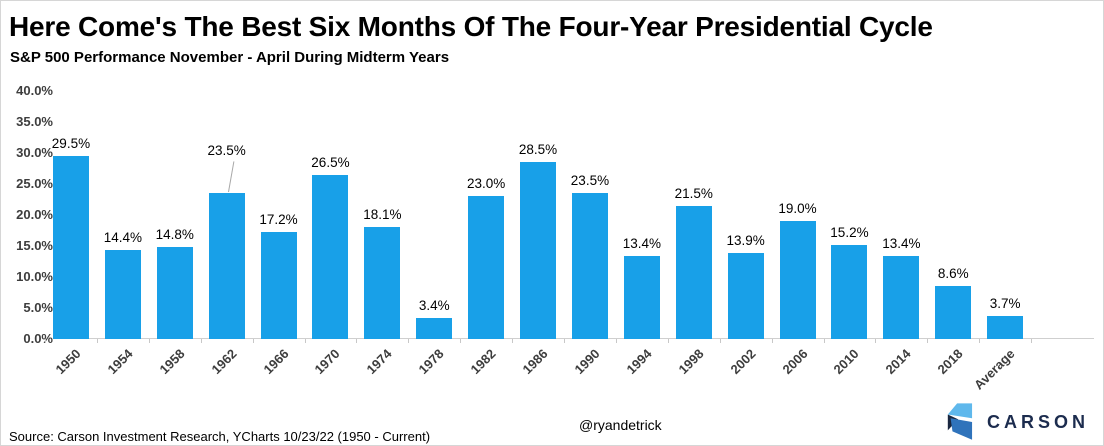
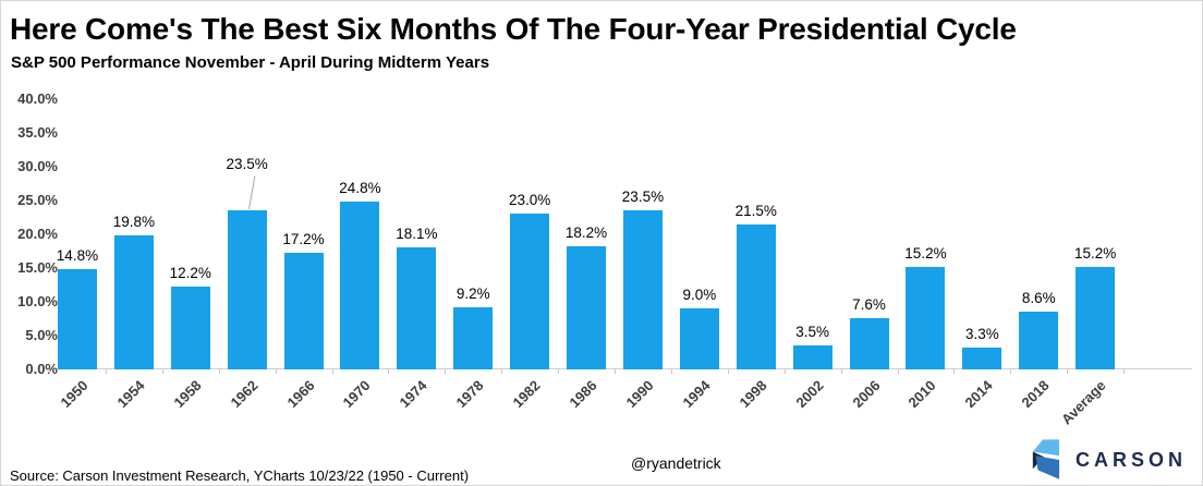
1950: 29.5% -> 14.8%
1954: 14.4% -> 19.8%
1958: 14.8% -> 12.2%
1970: 26.5% -> 24.8%
1978: 3.4% -> 9.2%
1986: 28.5% -> 18.2%
1994: 13.4% -> 9.0%
2002: 13.9% -> 3.5%
2006: 19.0% -> 7.6%
2014: 13.4% -> 3.3%
Average: 3.7% -> 15.2%
